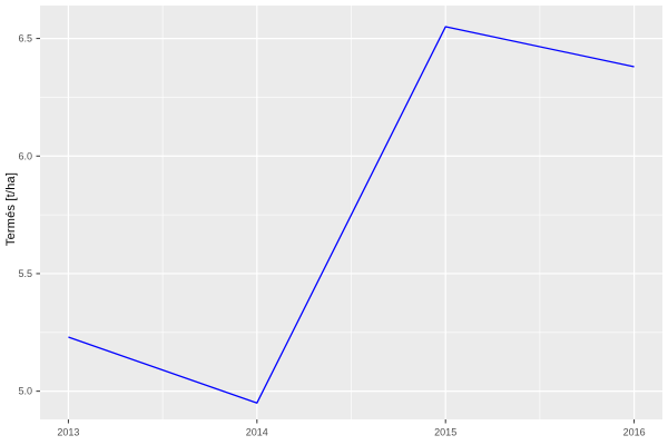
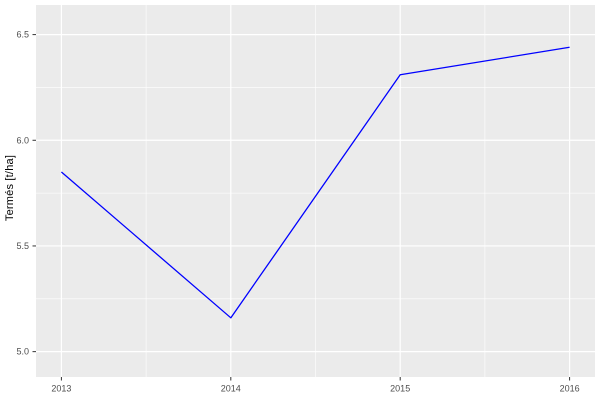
2013: 5.23 -> 5.85
2014: 4.95 -> 5.16
2015: 6.55 -> 6.31
2016: 6.38 -> 6.44
